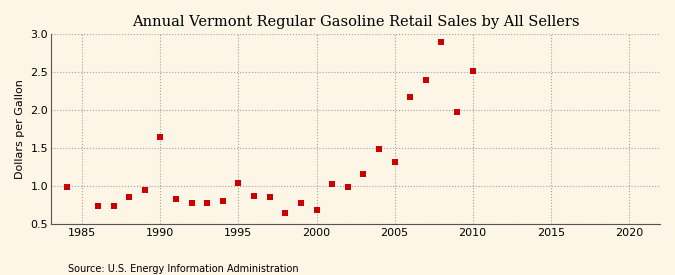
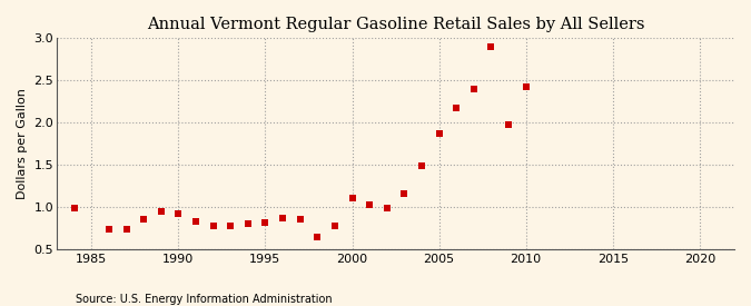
1990: 1.64 -> 0.92
1995: 1.04 -> 0.81
2000: 0.68 -> 1.10
2005: 1.32 -> 1.87
2010: 2.52 -> 2.42
